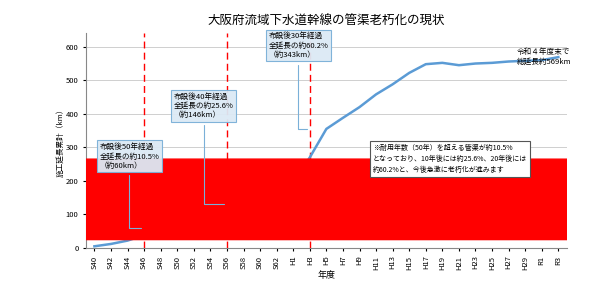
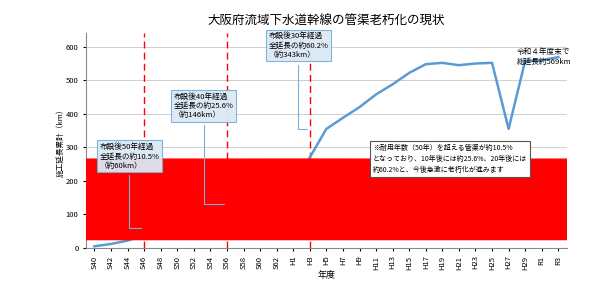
H27: 556 -> 355
